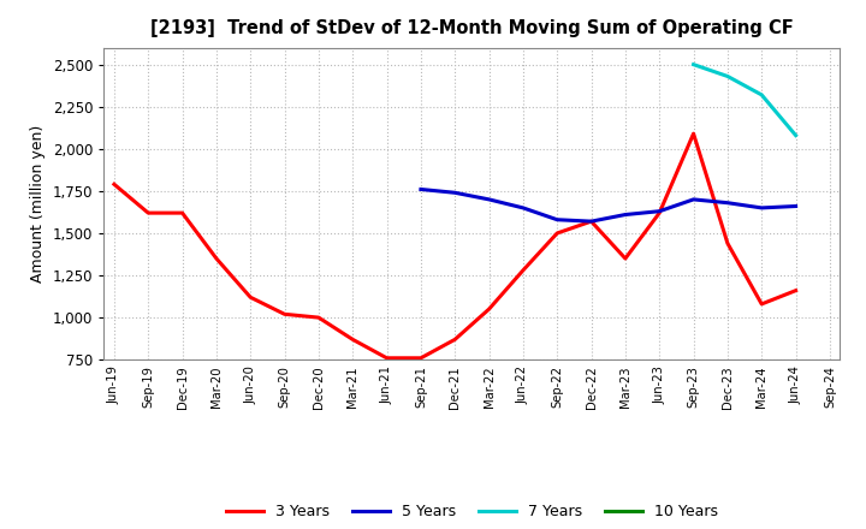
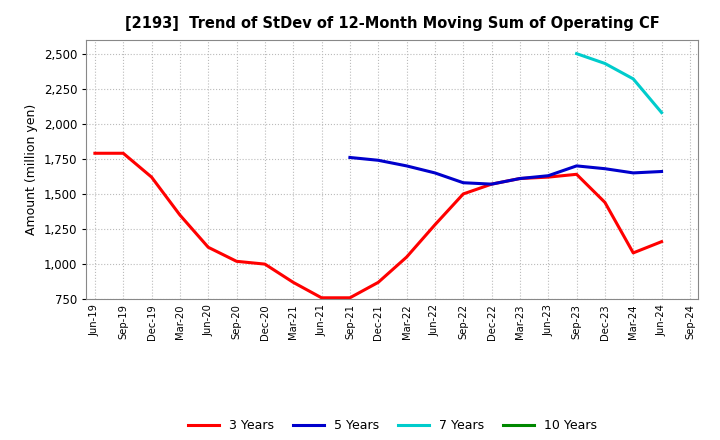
3 Years/Sep-19: 1,620 -> 1,790
3 Years/Mar-23: 1,350 -> 1,610
3 Years/Sep-23: 2,090 -> 1,640
